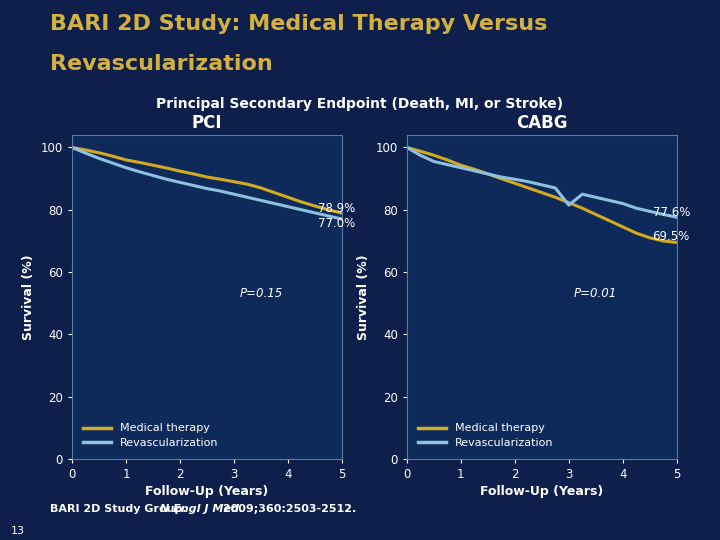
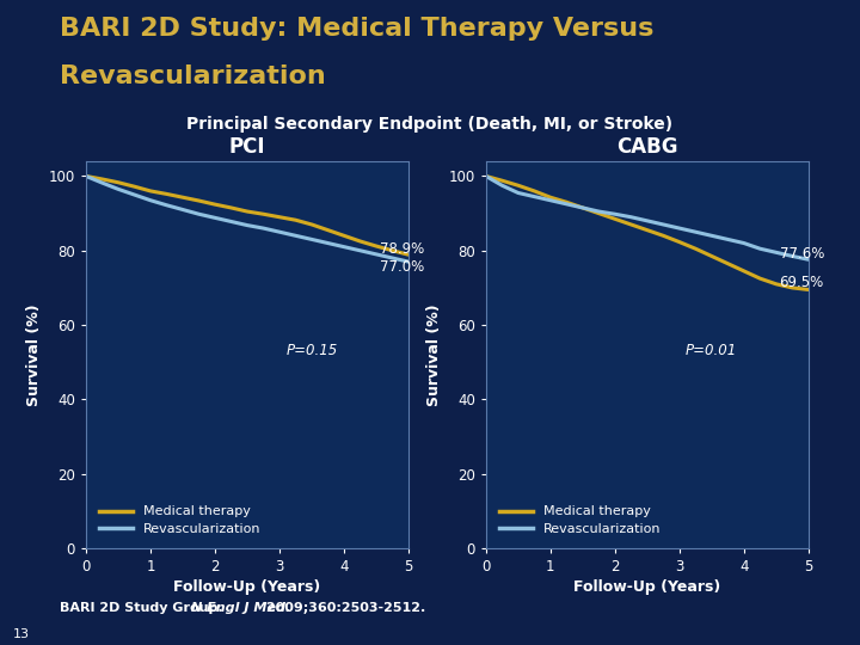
CABG/Revascularization/3: 81.5 -> 86.0
